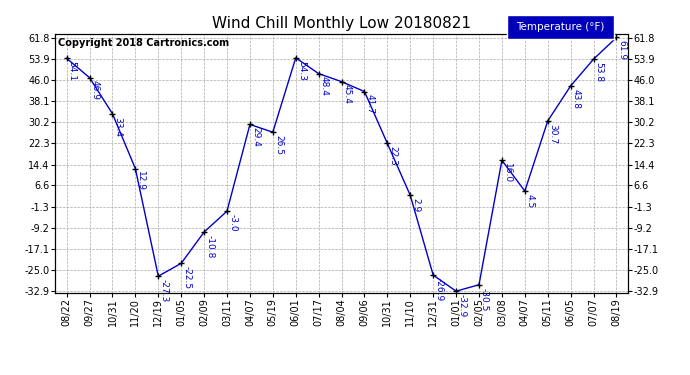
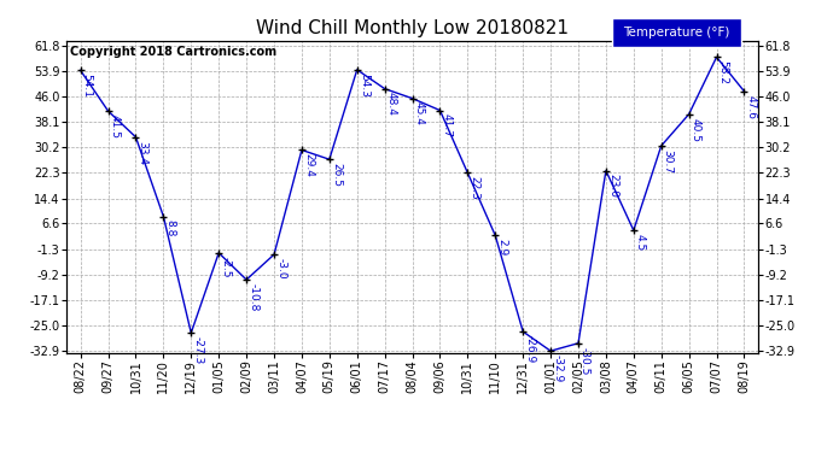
09/27: 46.9 -> 41.5
11/20: 12.9 -> 8.8
01/05: -22.5 -> -2.5
03/08: 16.0 -> 23.0
06/05: 43.8 -> 40.5
07/07: 53.8 -> 58.2
08/19: 61.9 -> 47.6
